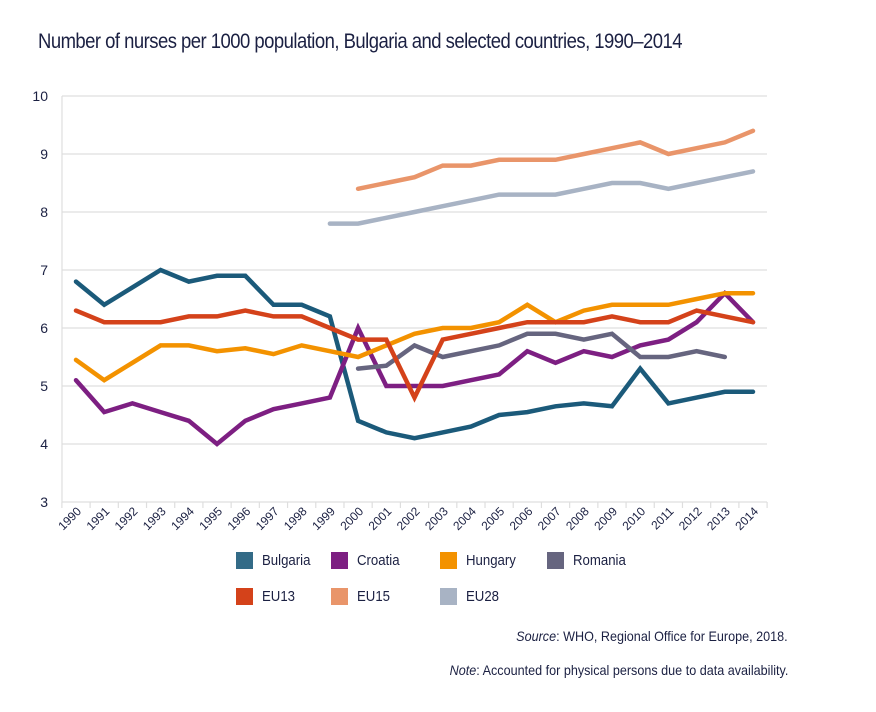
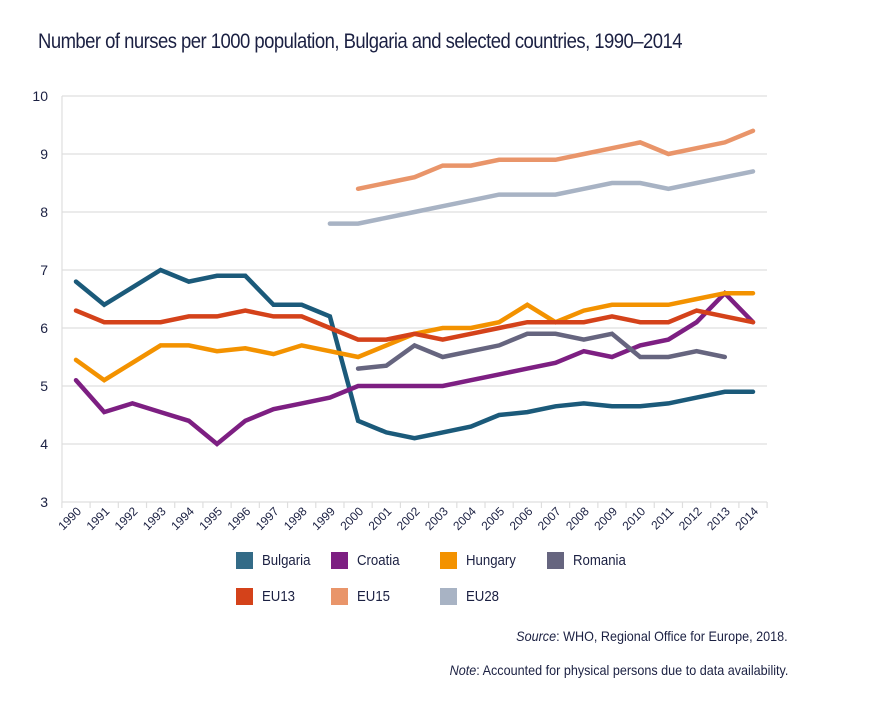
Croatia/2000: 6.0 -> 5.0
EU13/2002: 4.8 -> 5.9
Croatia/2006: 5.6 -> 5.3
Bulgaria/2010: 5.3 -> 4.7
